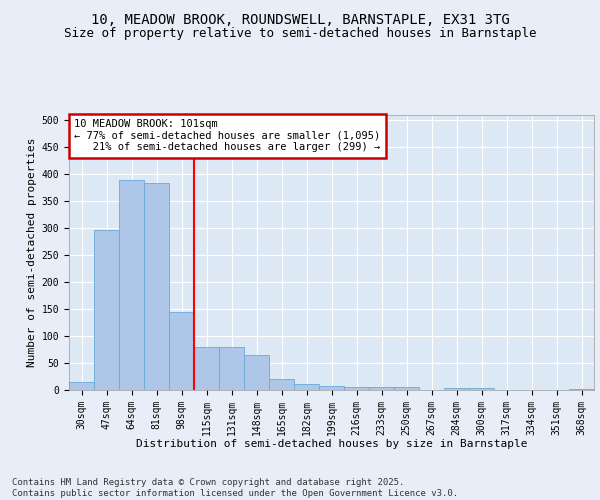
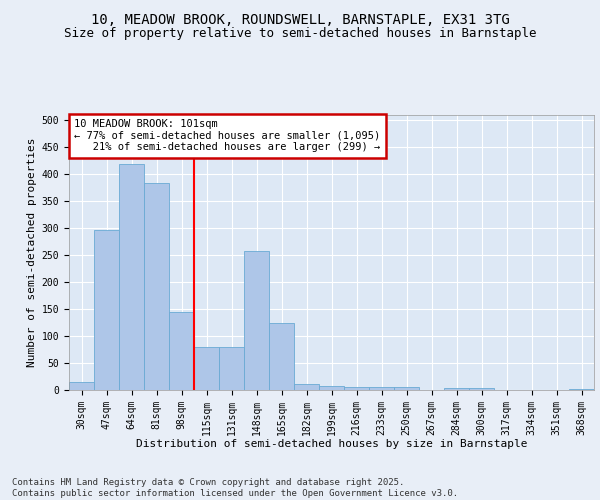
64sqm: 390 -> 420
148sqm: 65 -> 258
165sqm: 20 -> 124
